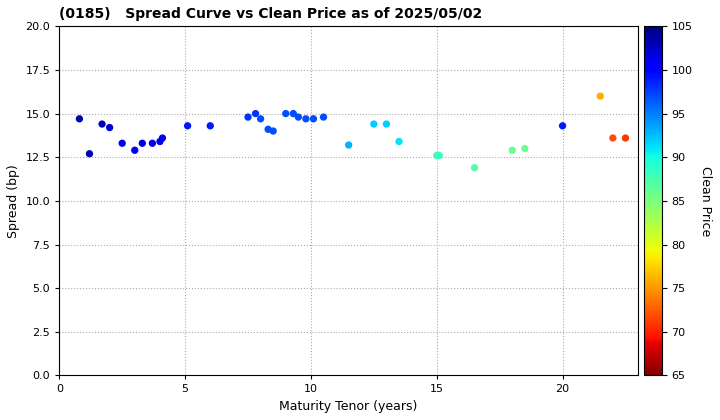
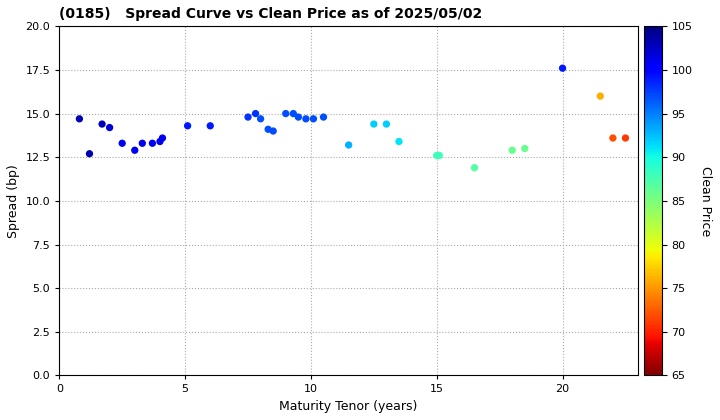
20: 14.3 -> 17.6
